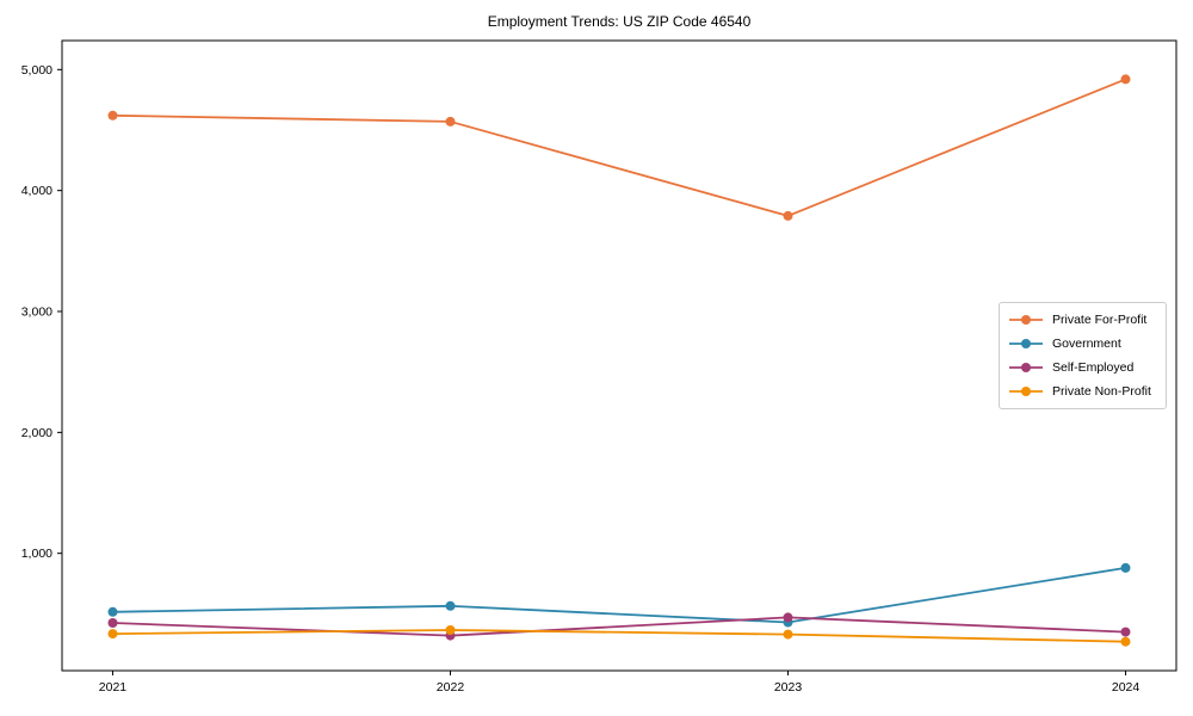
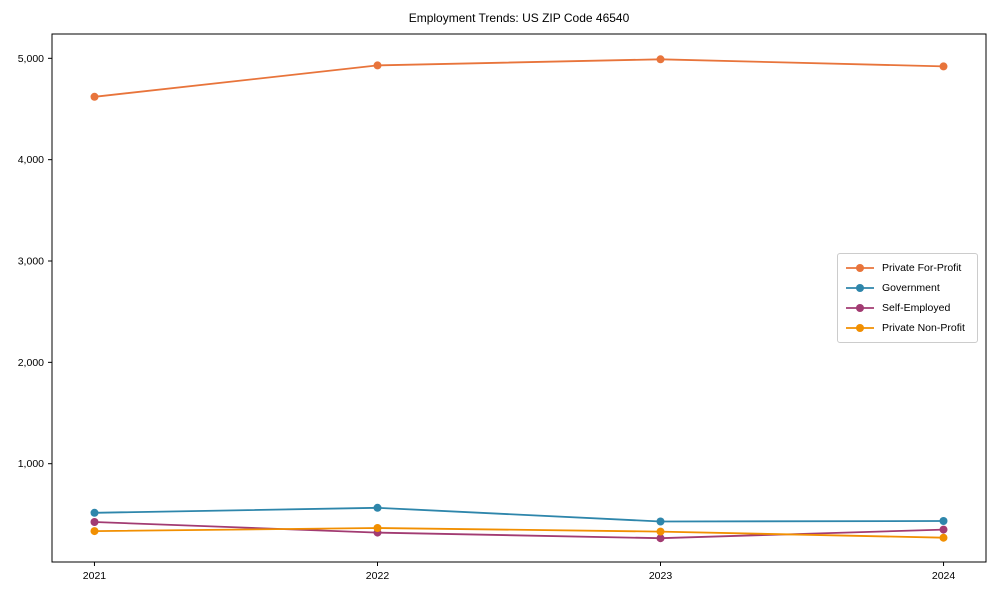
Private For-Profit/2022: 4570 -> 4930
Private For-Profit/2023: 3790 -> 4990
Self-Employed/2023: 470 -> 260
Government/2024: 880 -> 440
